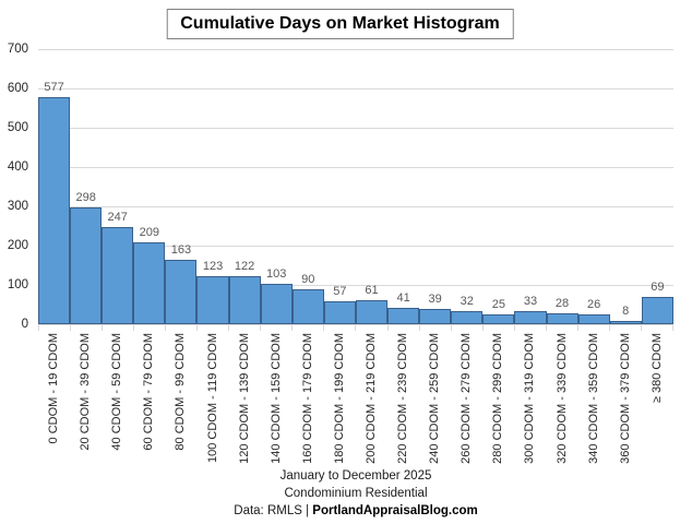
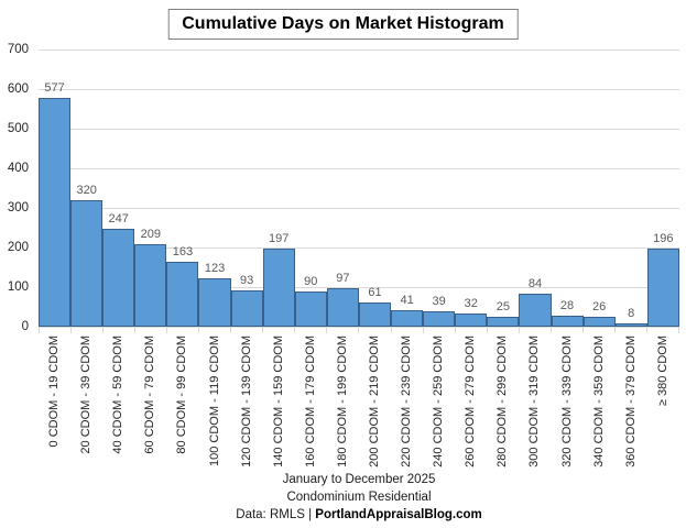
20 CDOM - 39 CDOM: 298 -> 320
120 CDOM - 139 CDOM: 122 -> 93
140 CDOM - 159 CDOM: 103 -> 197
180 CDOM - 199 CDOM: 57 -> 97
300 CDOM - 319 CDOM: 33 -> 84
≥ 380 CDOM: 69 -> 196
